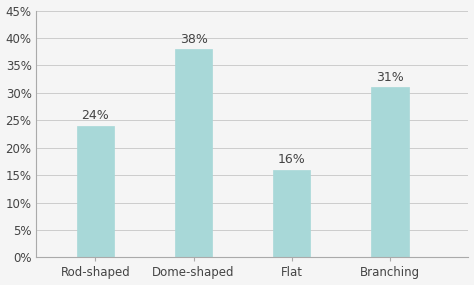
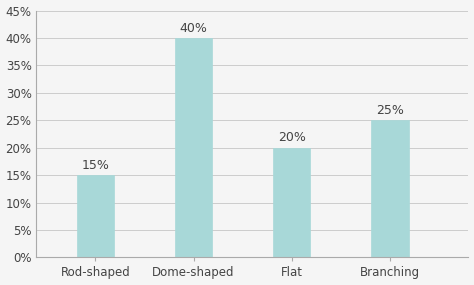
Rod-shaped: 24% -> 15%
Dome-shaped: 38% -> 40%
Flat: 16% -> 20%
Branching: 31% -> 25%
